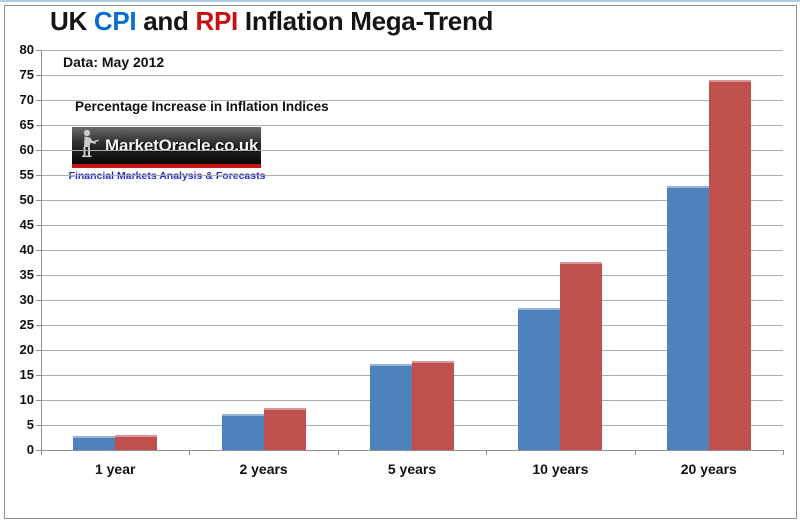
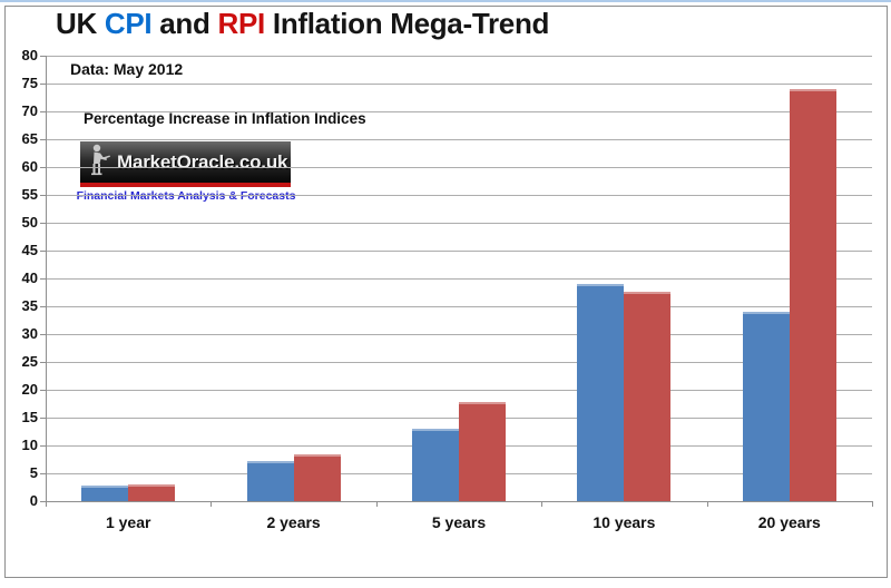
CPI/5 years: 17 -> 13
CPI/10 years: 28 -> 39
CPI/20 years: 53 -> 34
